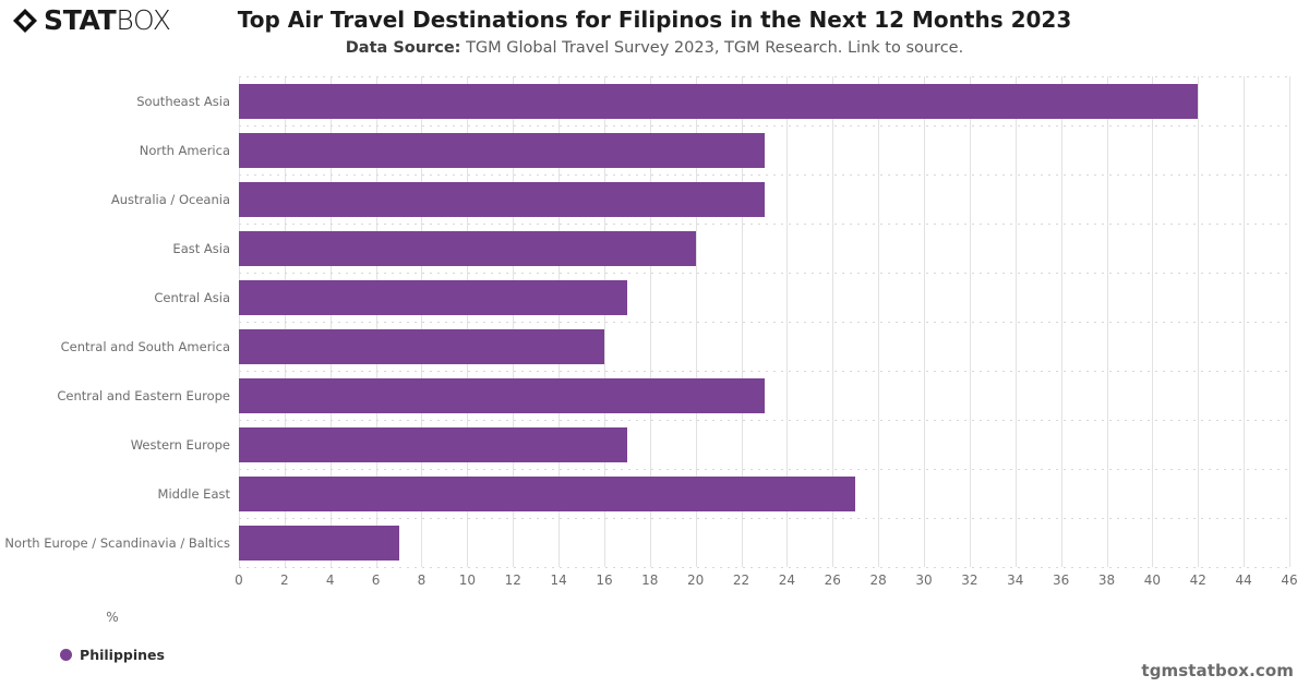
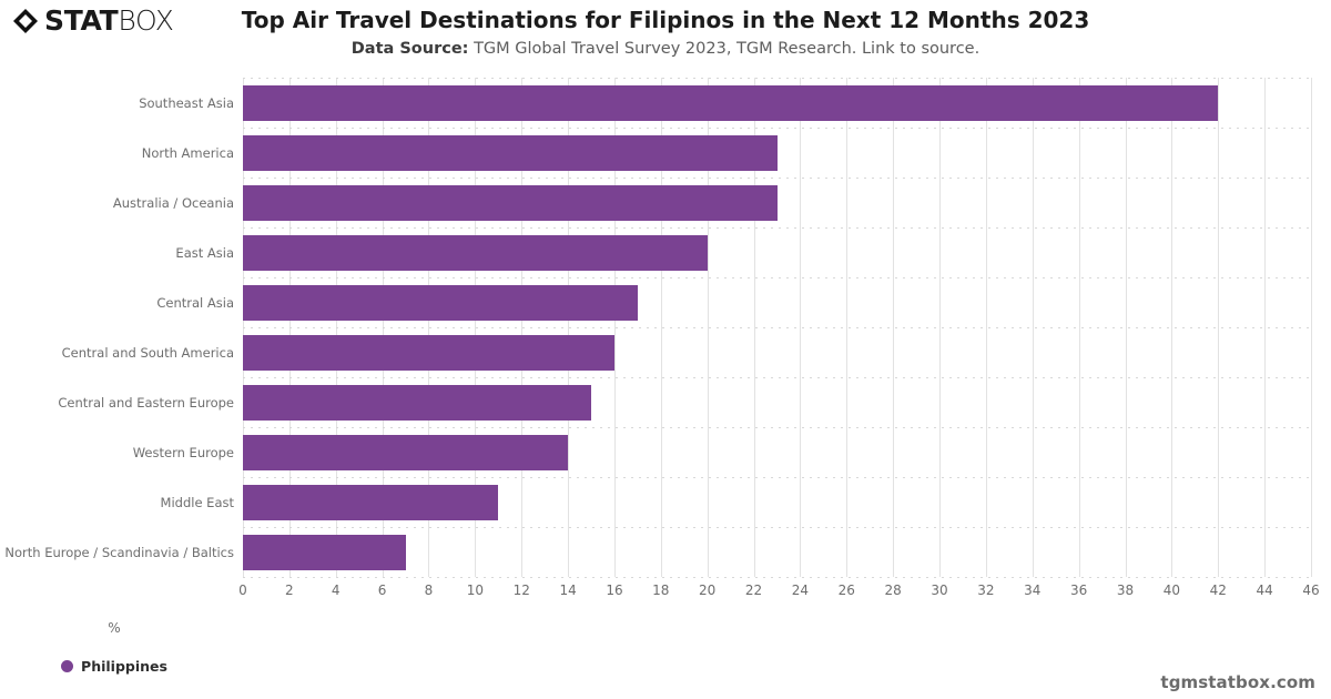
Central and Eastern Europe: 23 -> 15
Western Europe: 17 -> 14
Middle East: 27 -> 11
